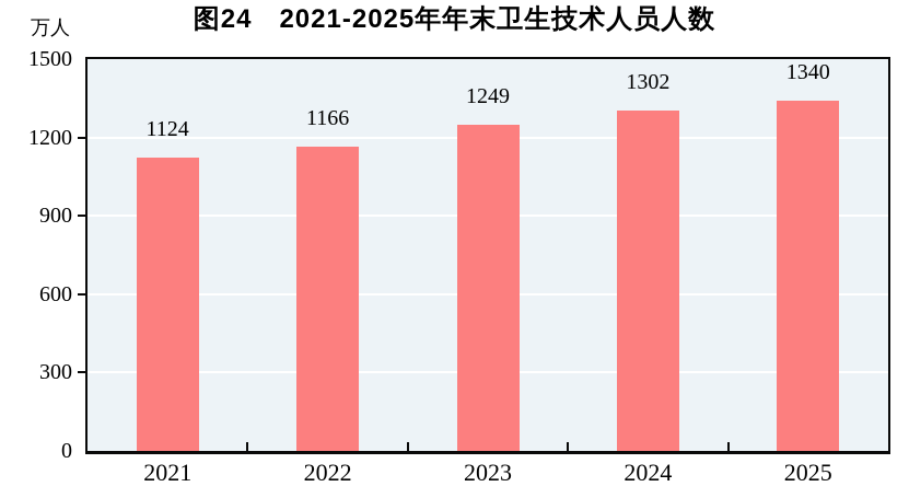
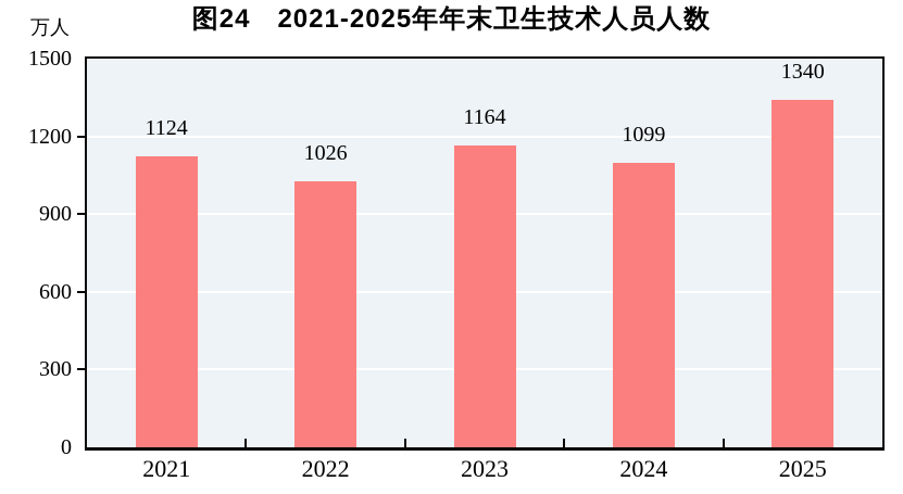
2022: 1166 -> 1026
2023: 1249 -> 1164
2024: 1302 -> 1099
